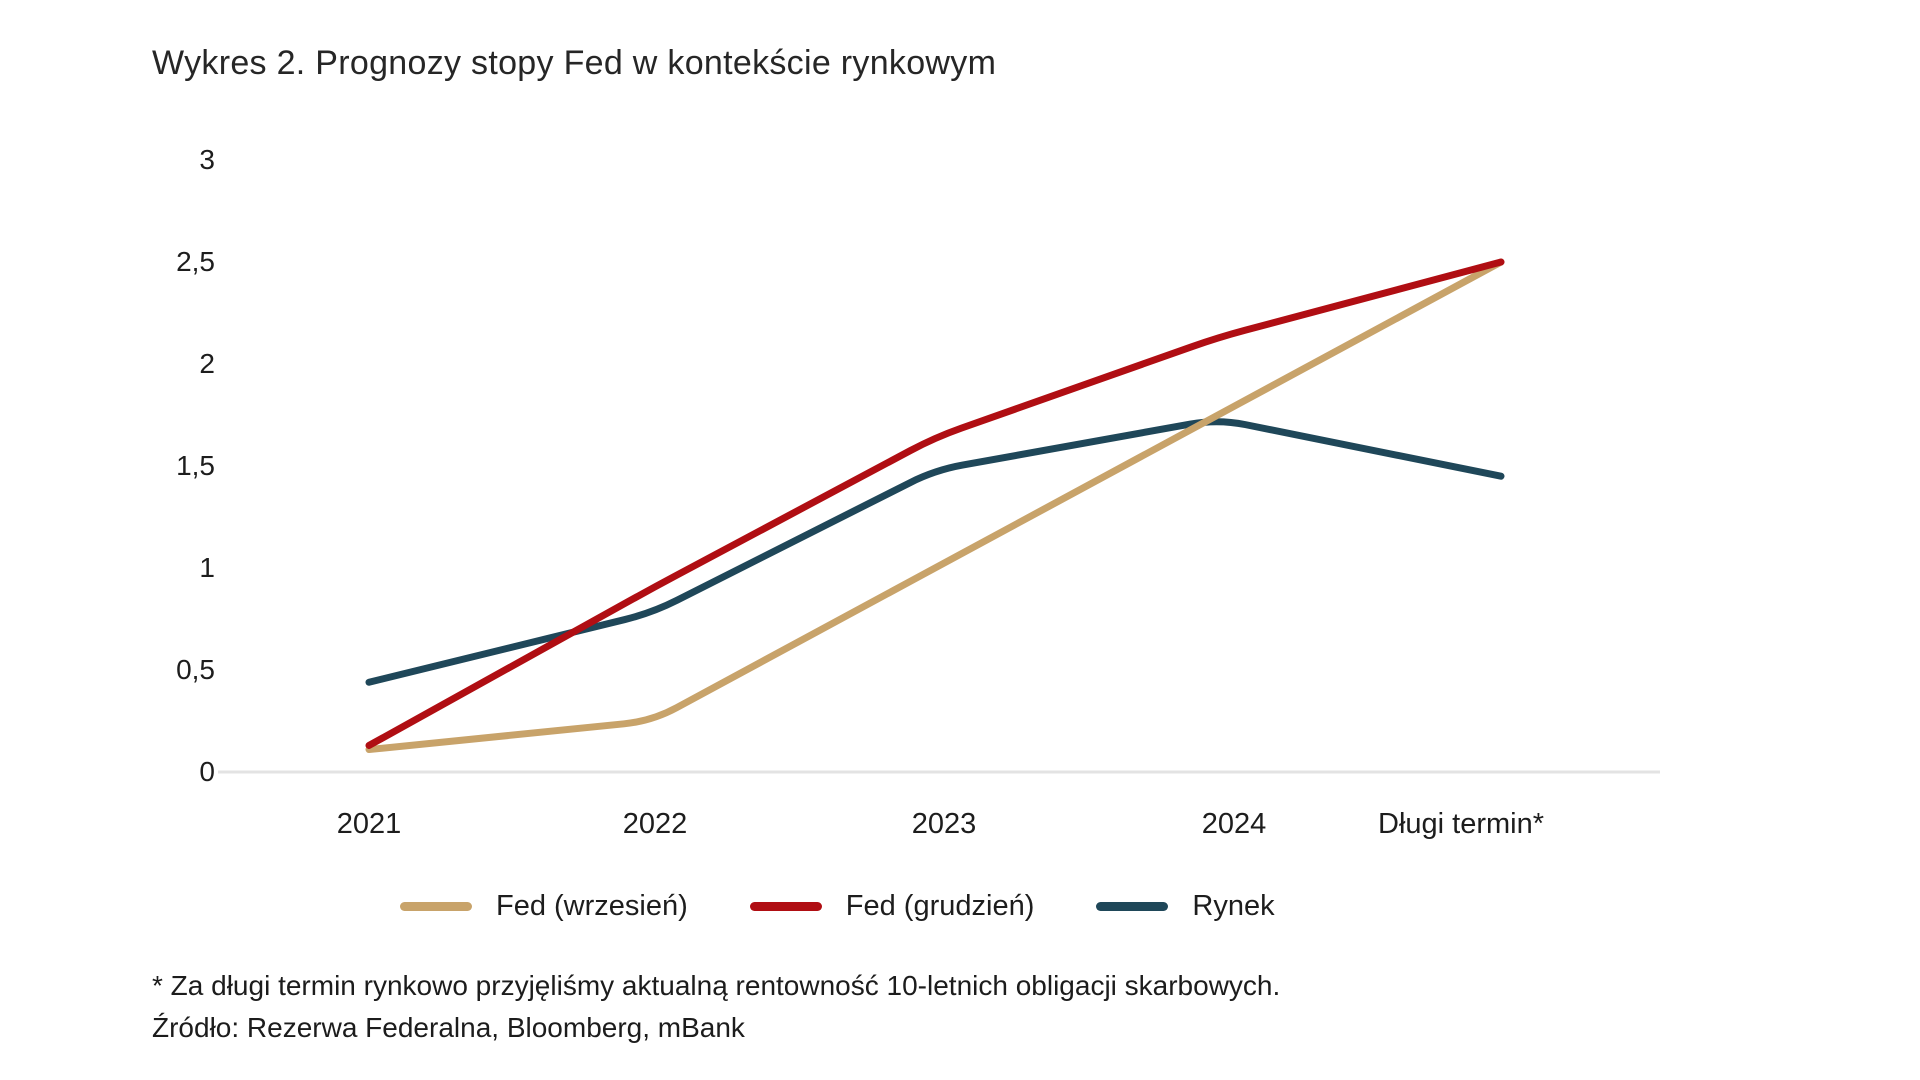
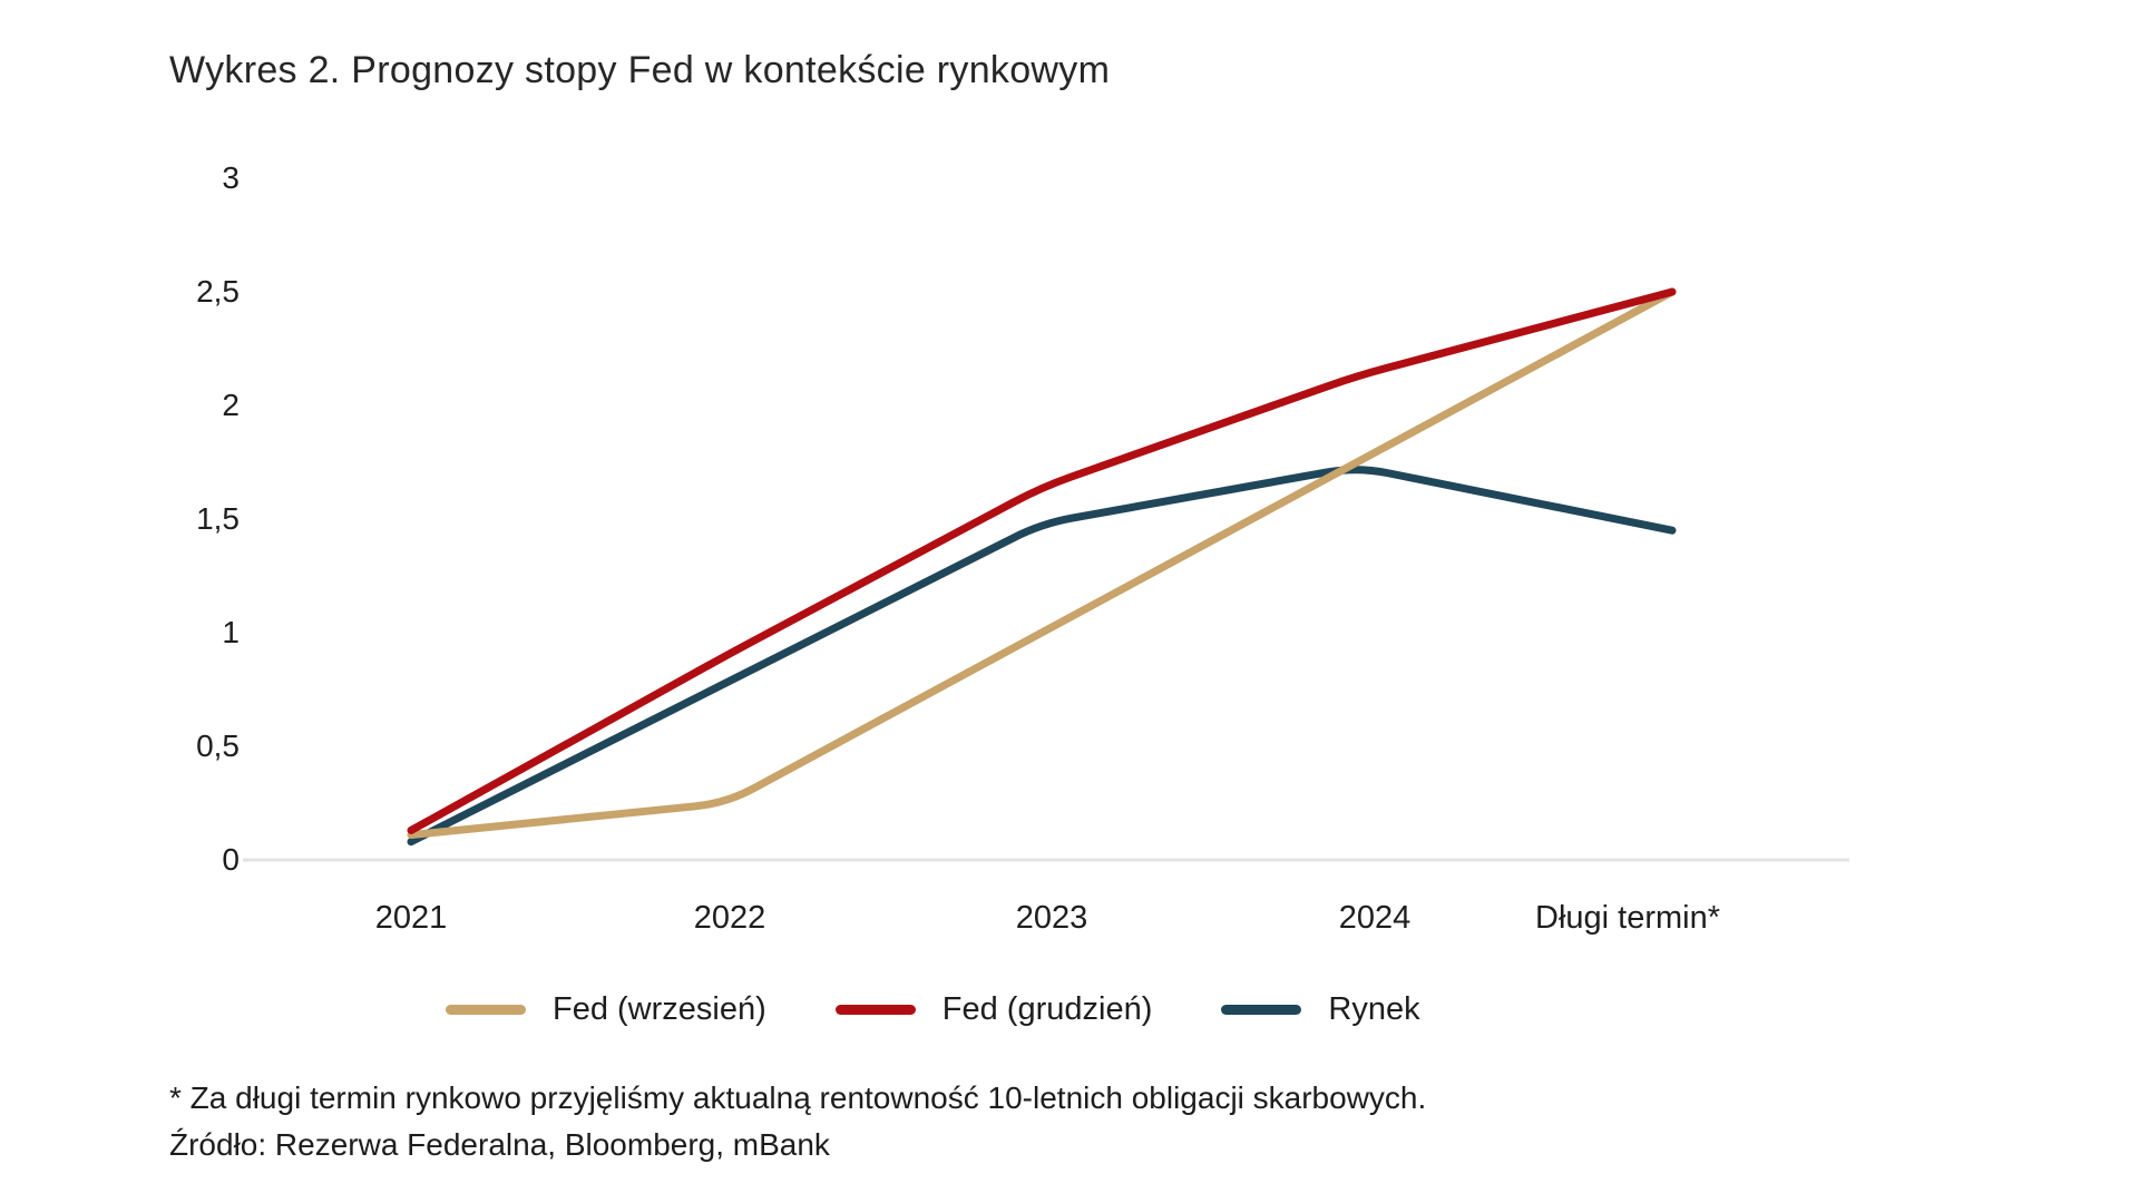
Rynek/2021: 0.44 -> 0.08
